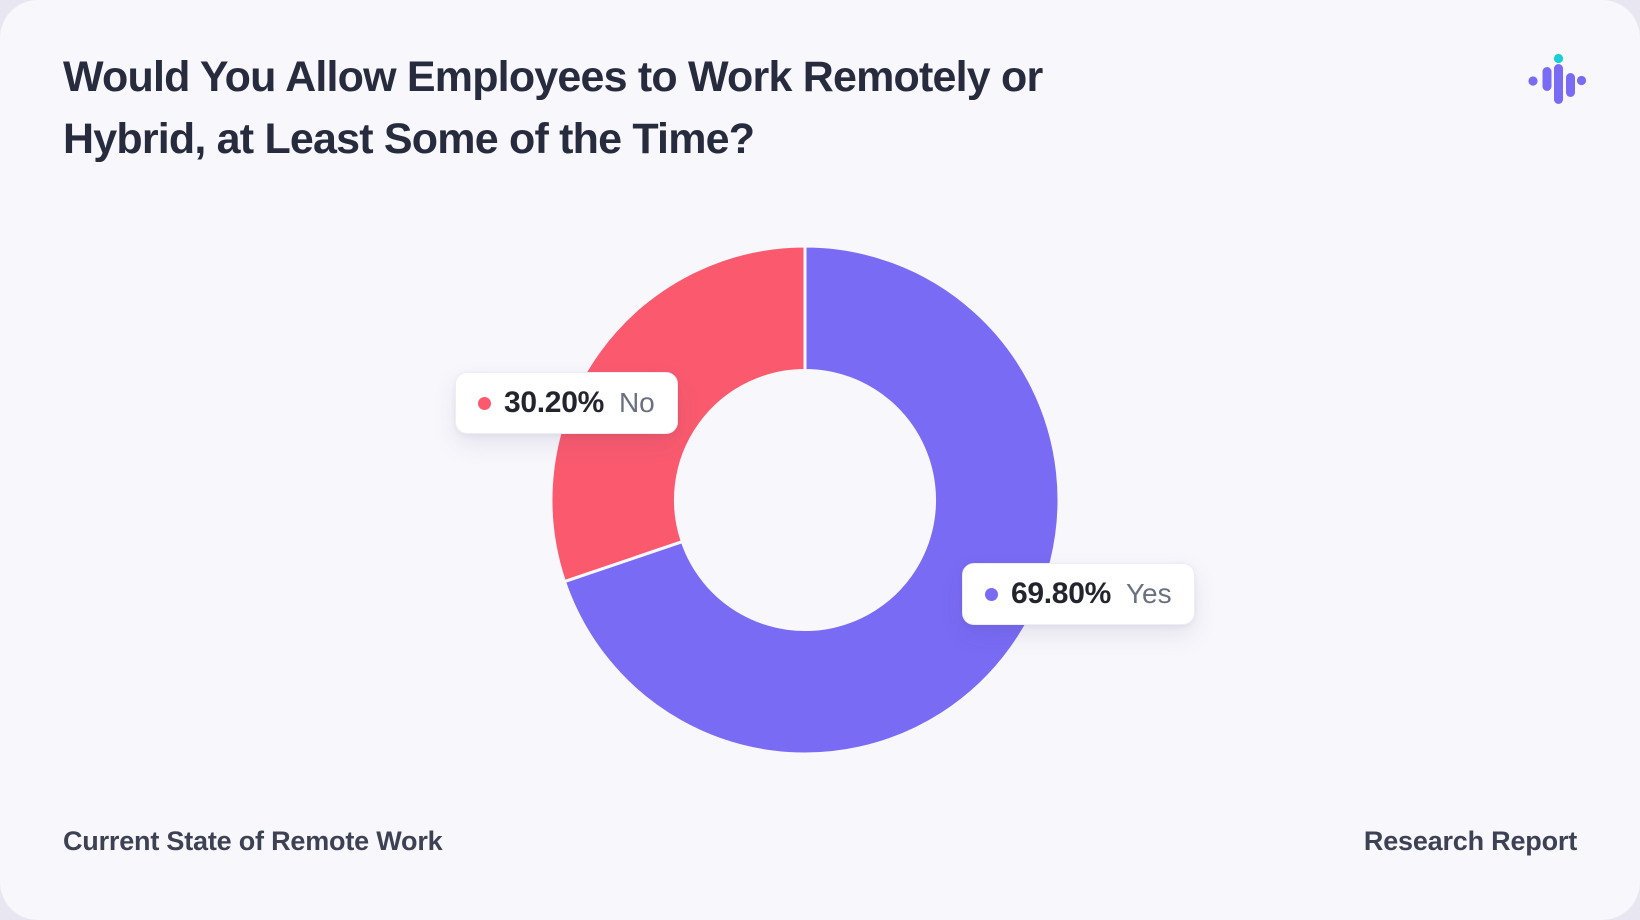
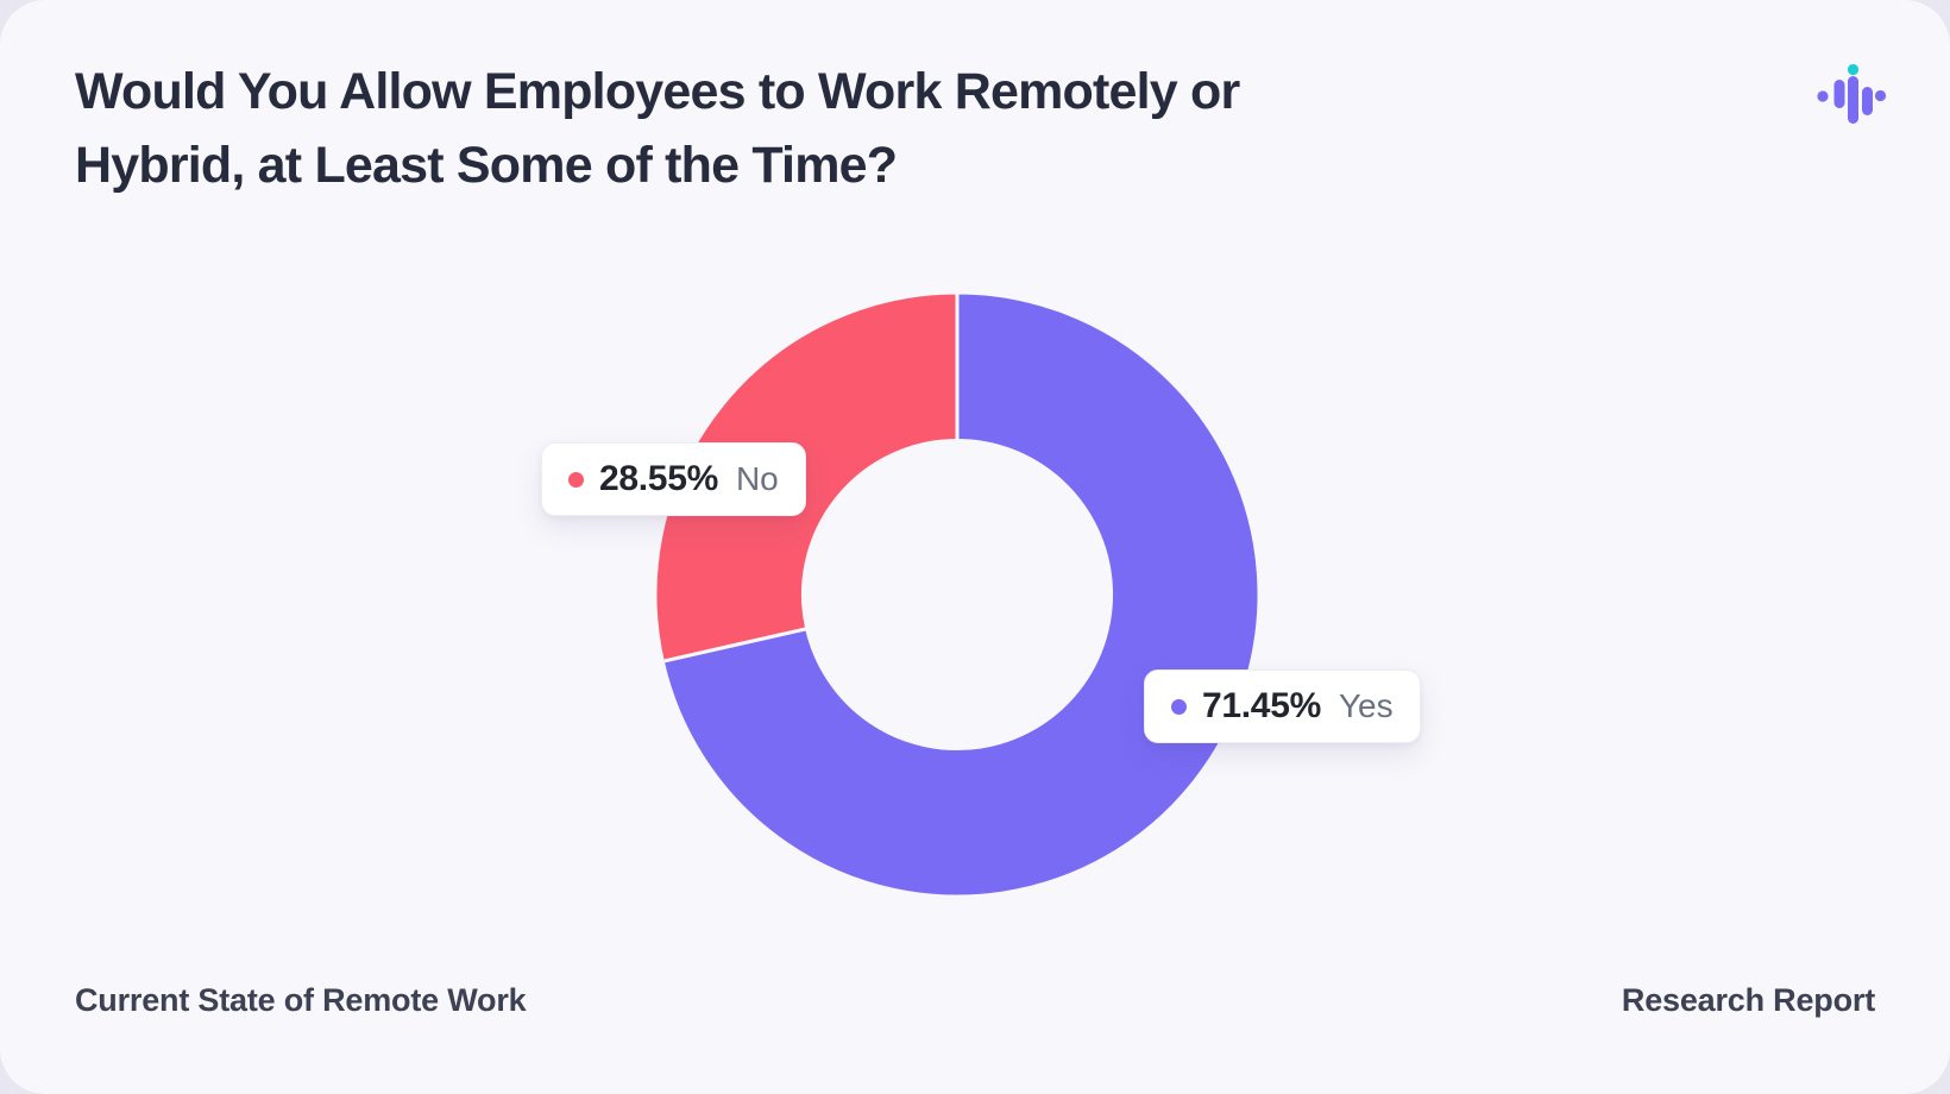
Yes: 69.80% -> 71.45%
No: 30.20% -> 28.55%
